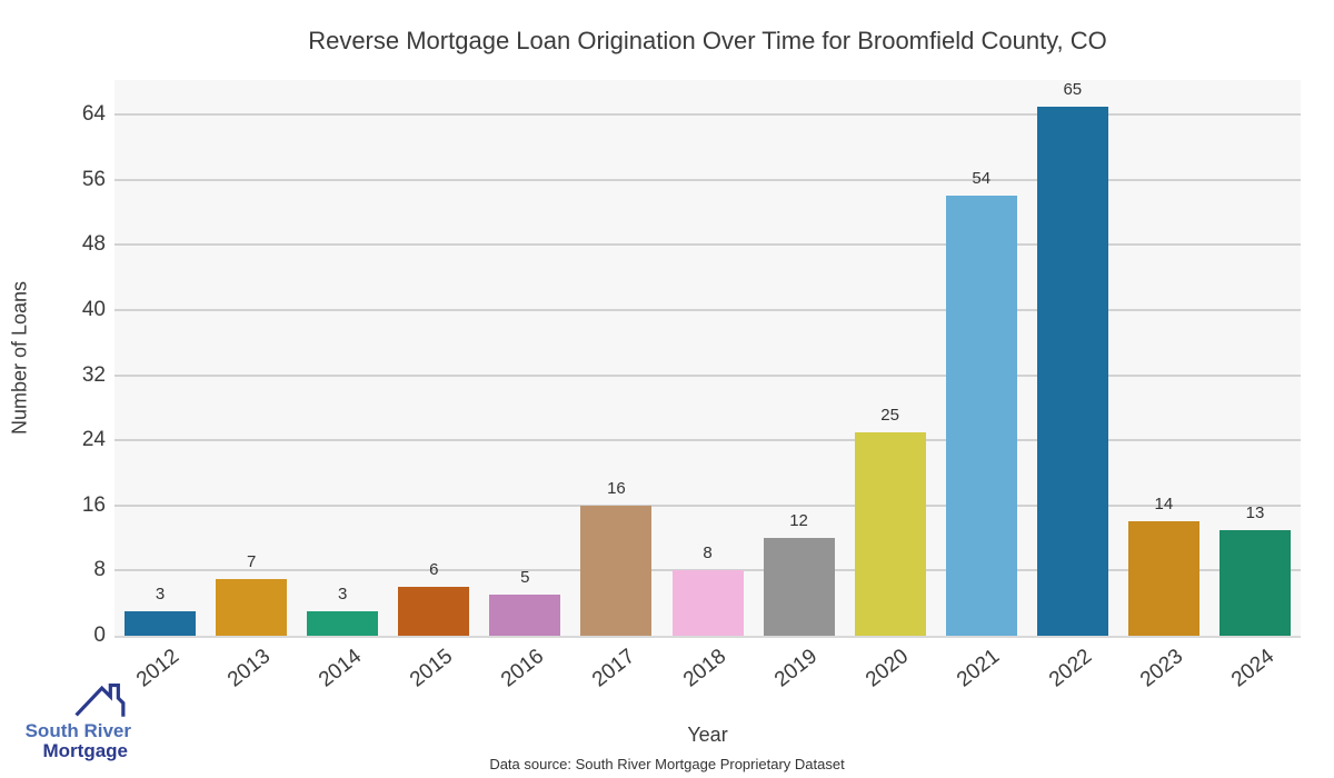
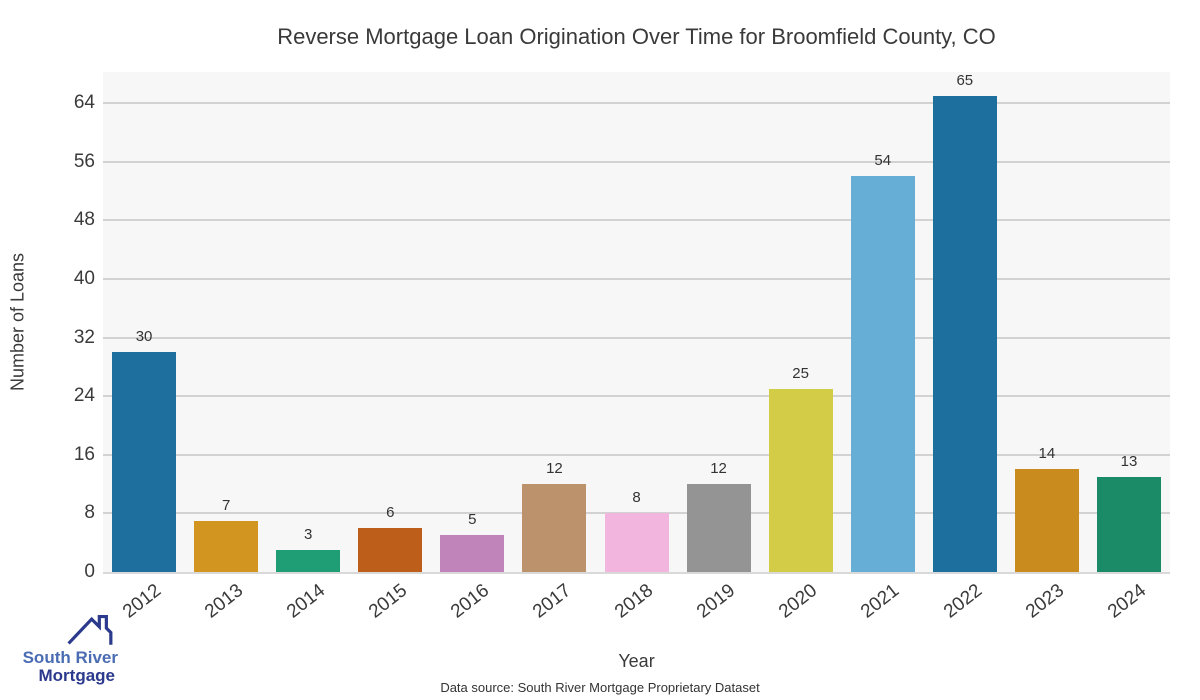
2012: 3 -> 30
2017: 16 -> 12
